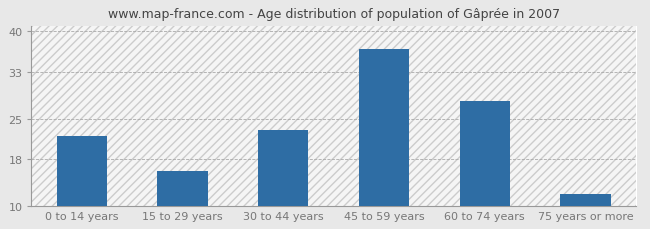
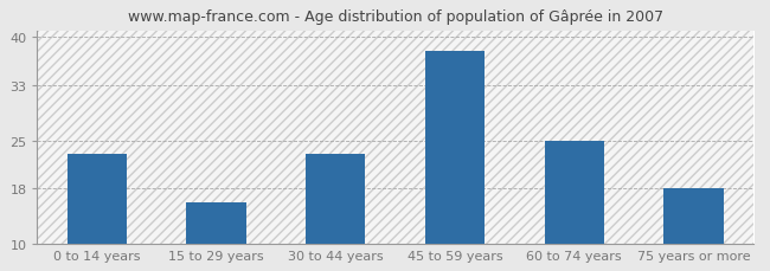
0 to 14 years: 22 -> 23
45 to 59 years: 37 -> 38
60 to 74 years: 28 -> 25
75 years or more: 12 -> 18
